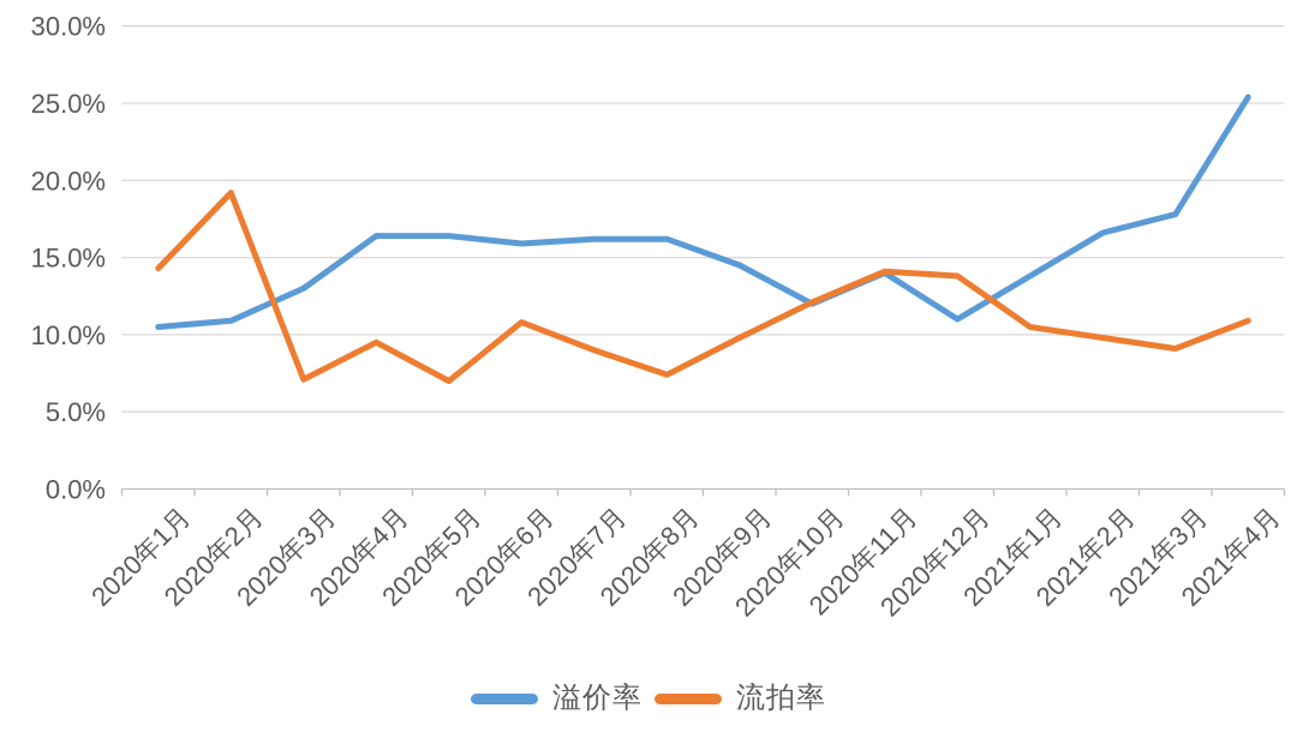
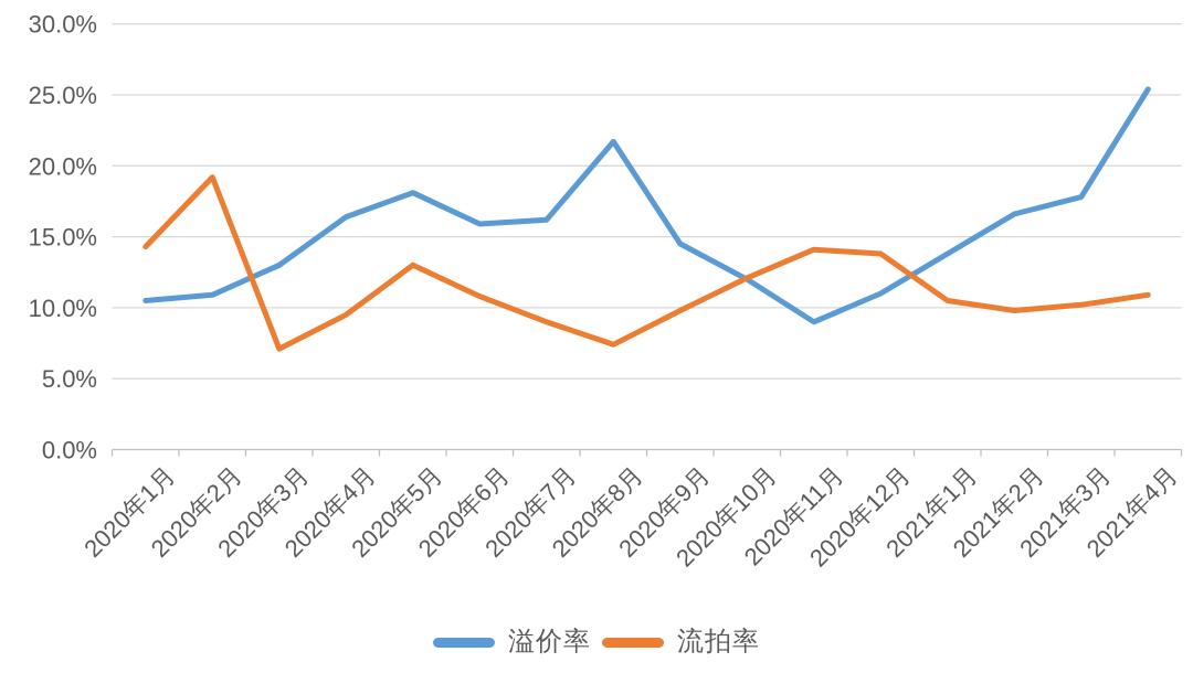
溢价率/2020年5月: 16.4% -> 18.1%
流拍率/2020年5月: 7.0% -> 13.0%
溢价率/2020年8月: 16.2% -> 21.7%
溢价率/2020年11月: 14.0% -> 9.0%
流拍率/2021年3月: 9.1% -> 10.2%
